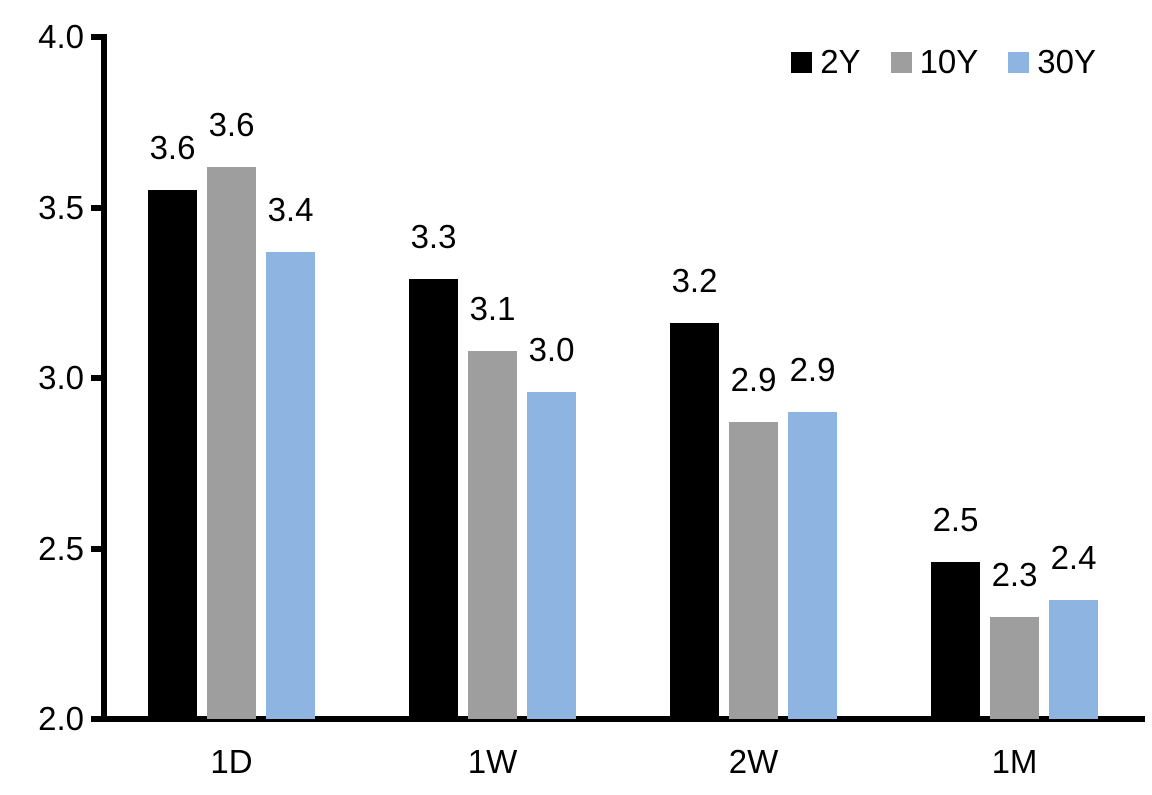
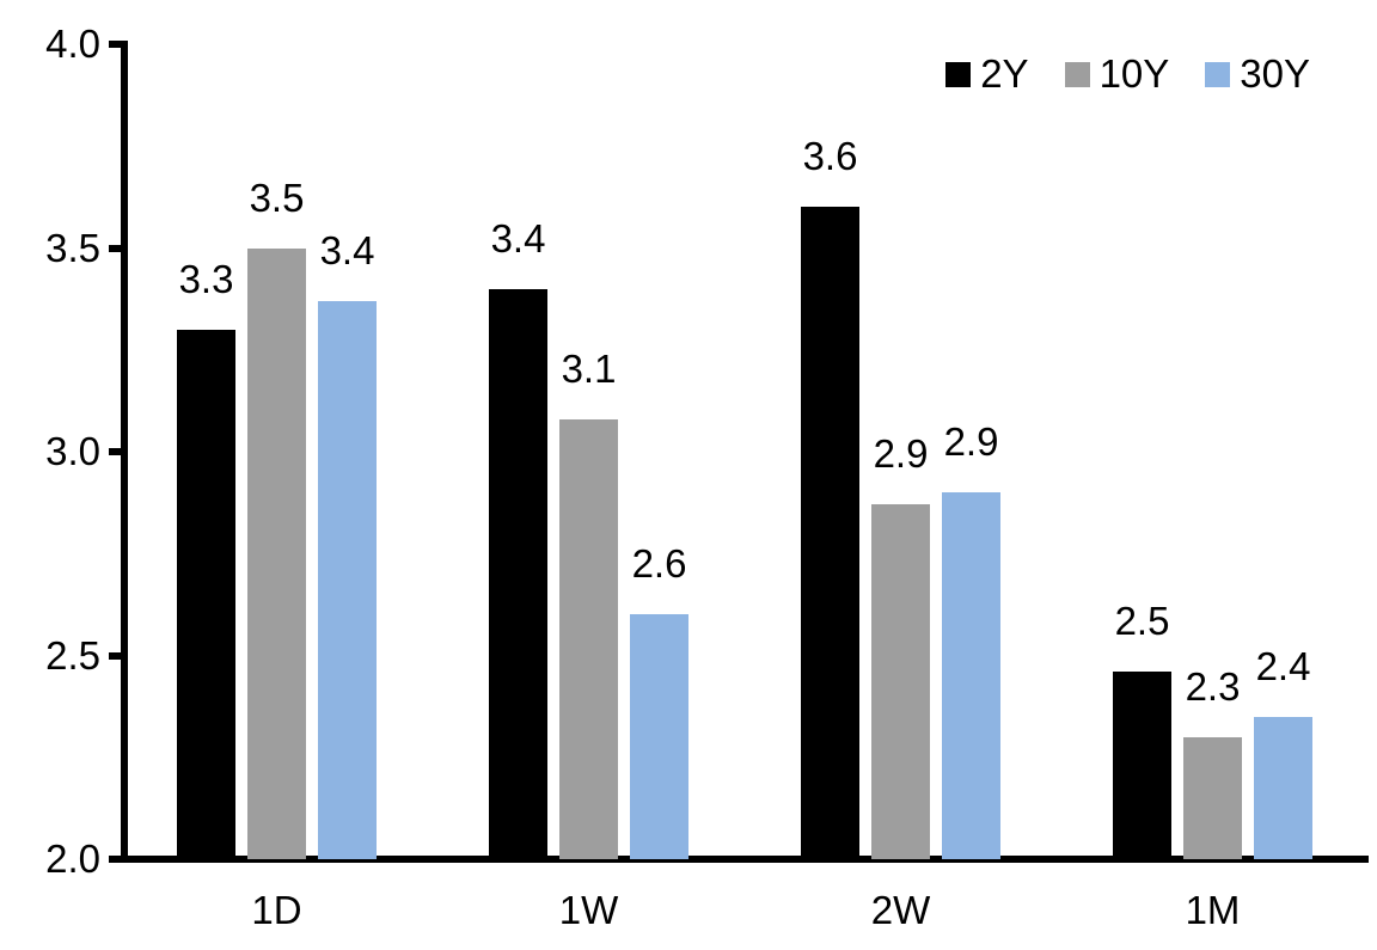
2Y/1D: 3.6 -> 3.3
10Y/1D: 3.6 -> 3.5
2Y/1W: 3.3 -> 3.4
30Y/1W: 3.0 -> 2.6
2Y/2W: 3.2 -> 3.6
